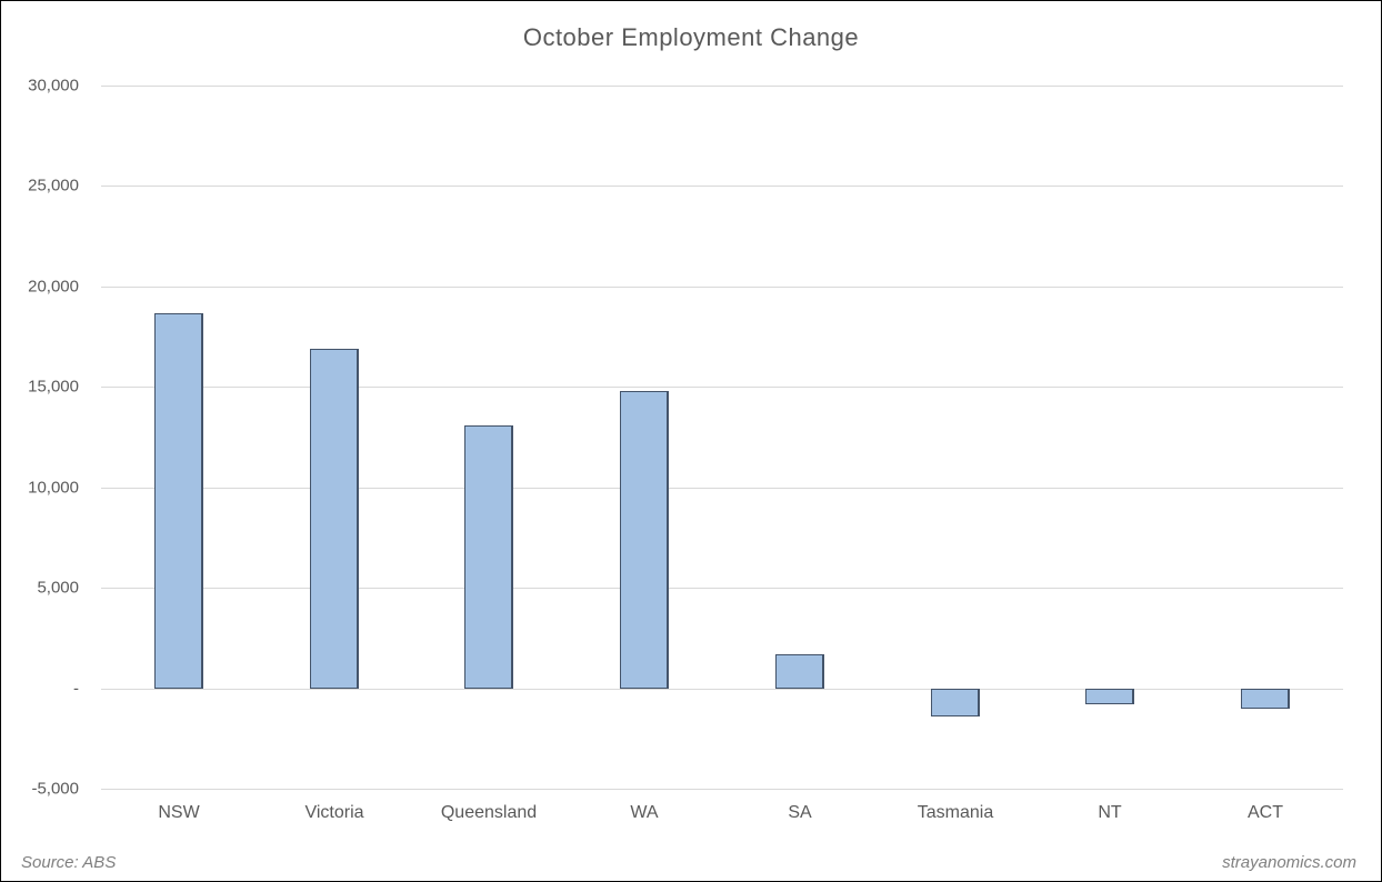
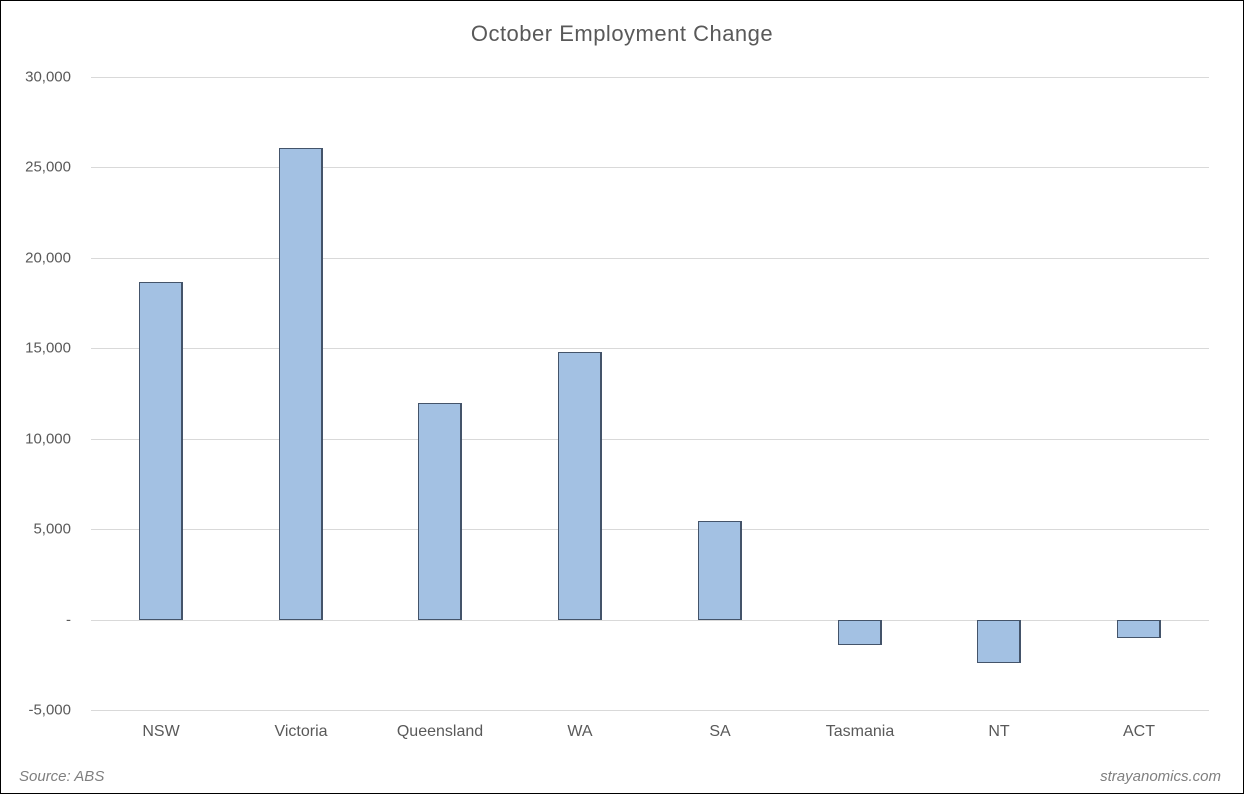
Victoria: 16900 -> 26100
Queensland: 13100 -> 12000
SA: 1700 -> 5500
NT: -800 -> -2400
